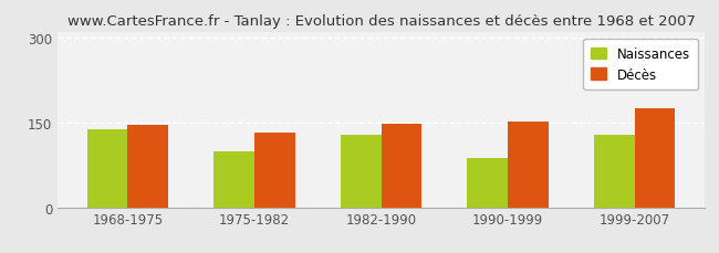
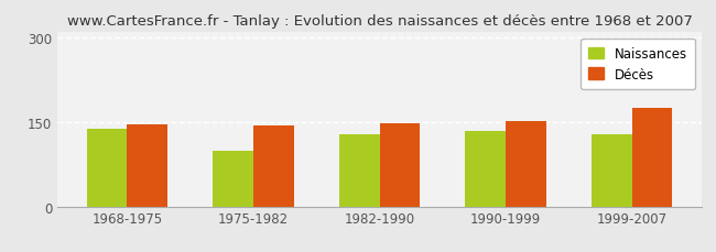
Décès/1975-1982: 132 -> 144
Naissances/1990-1999: 88 -> 134
